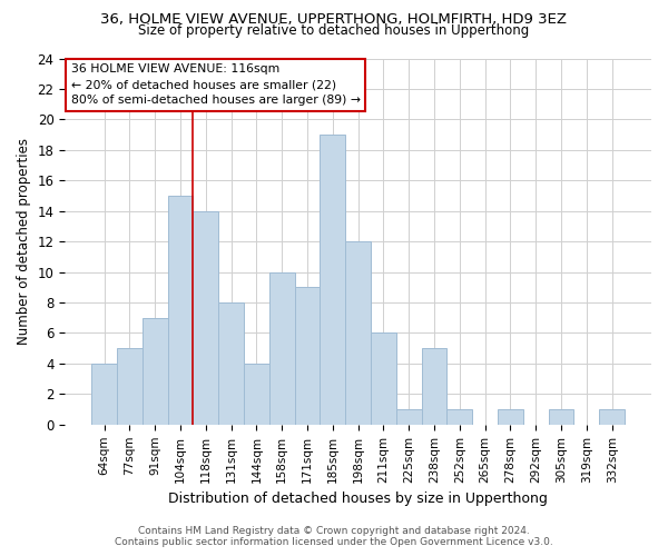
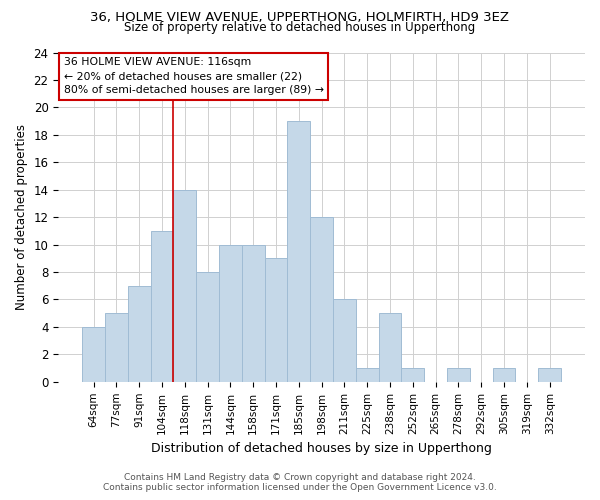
104sqm: 15 -> 11
144sqm: 4 -> 10
